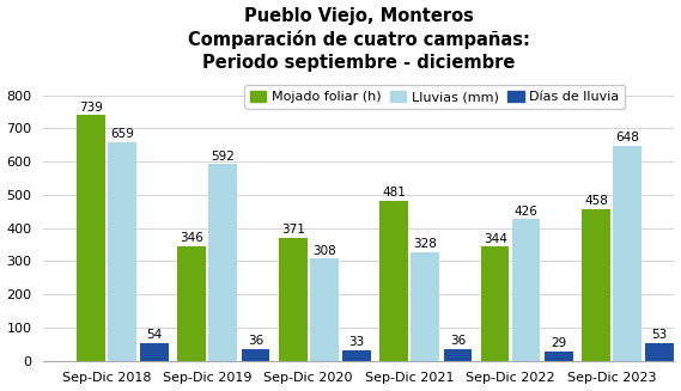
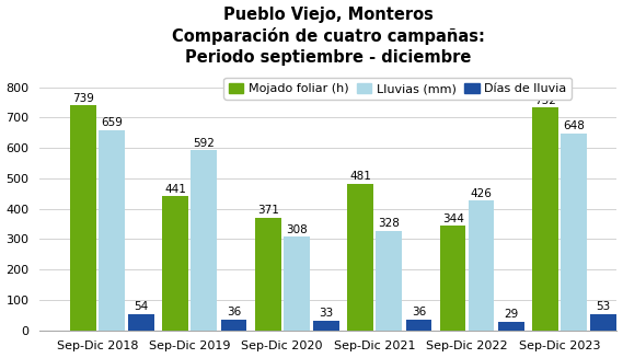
Mojado foliar (h)/Sep-Dic 2019: 346 -> 441
Mojado foliar (h)/Sep-Dic 2023: 458 -> 732
